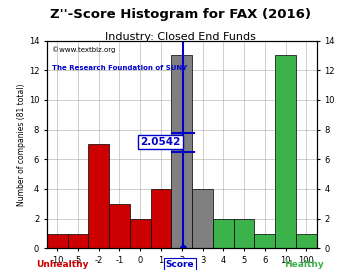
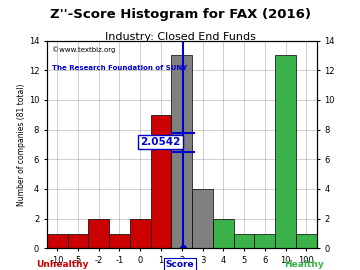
-2: 7 -> 2
-1: 3 -> 1
1: 4 -> 9
5: 2 -> 1
